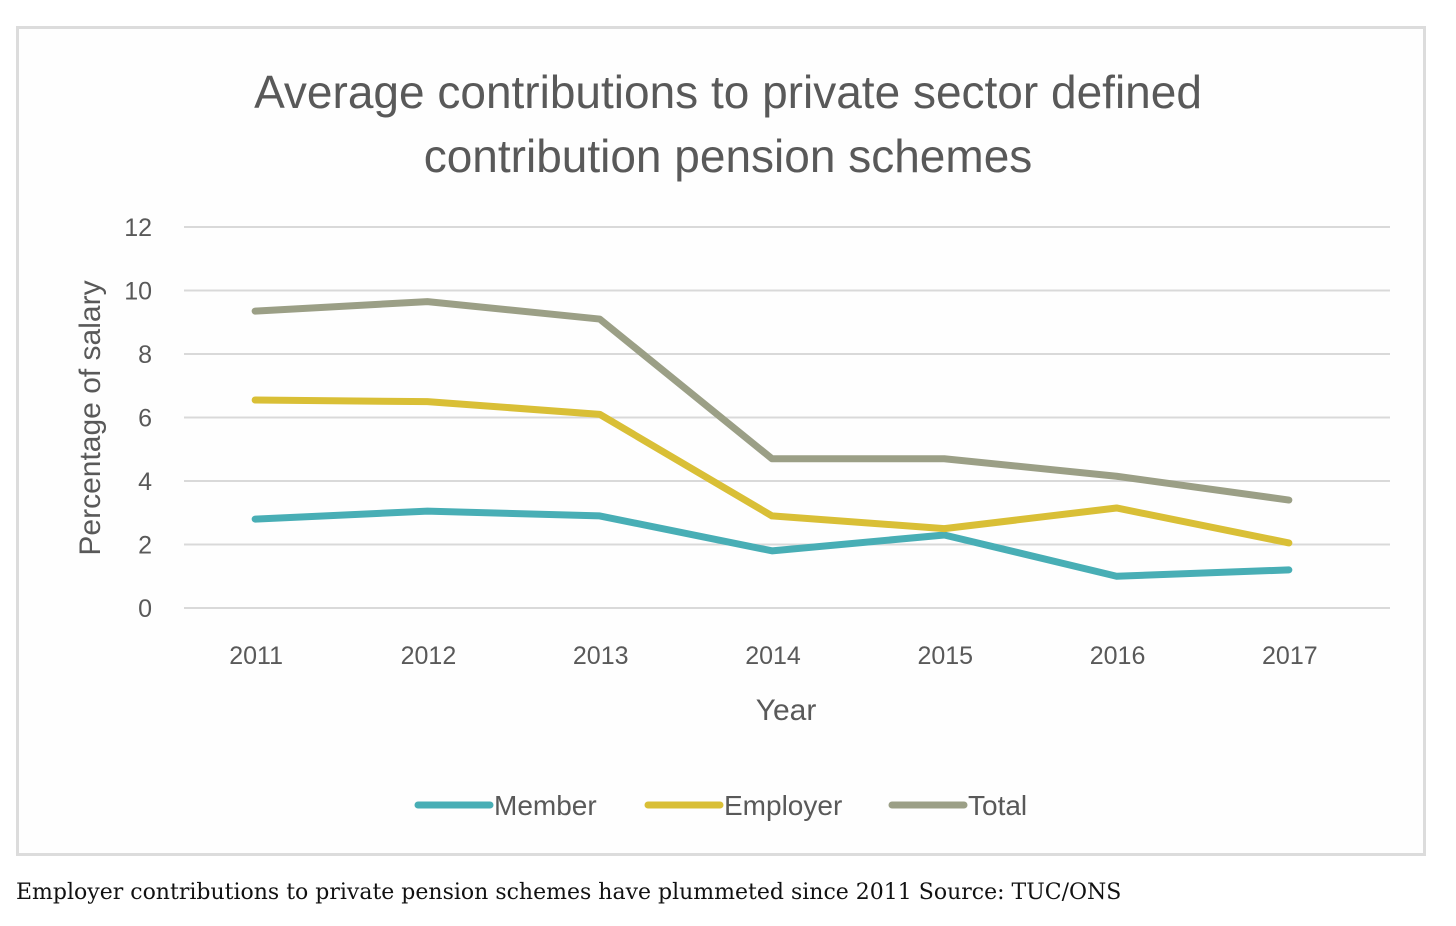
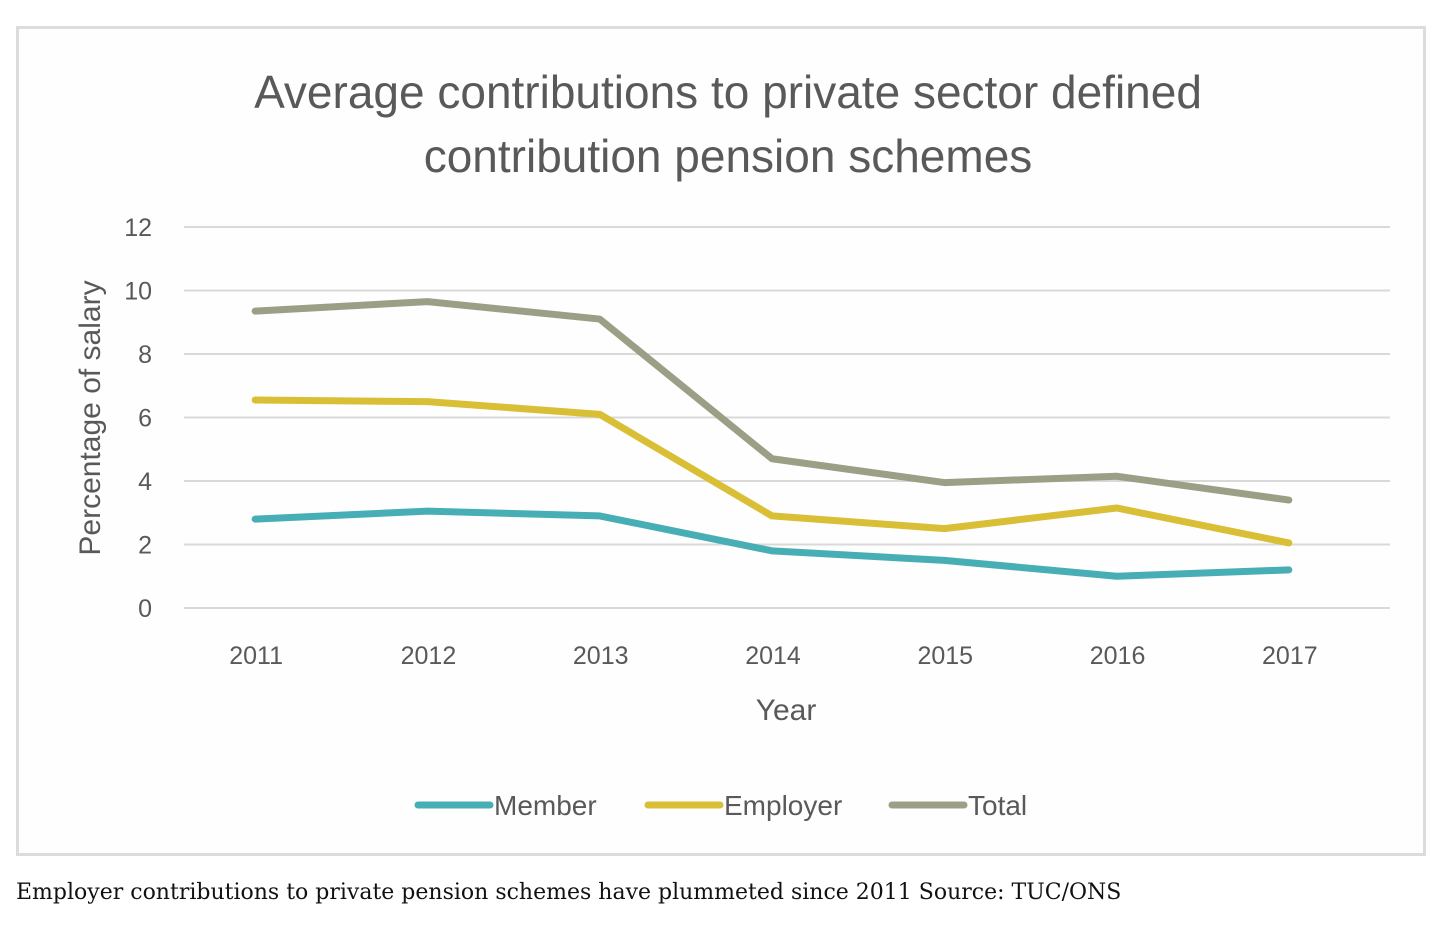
Member/2015: 2.3 -> 1.5
Total/2015: 4.7 -> 4.0
